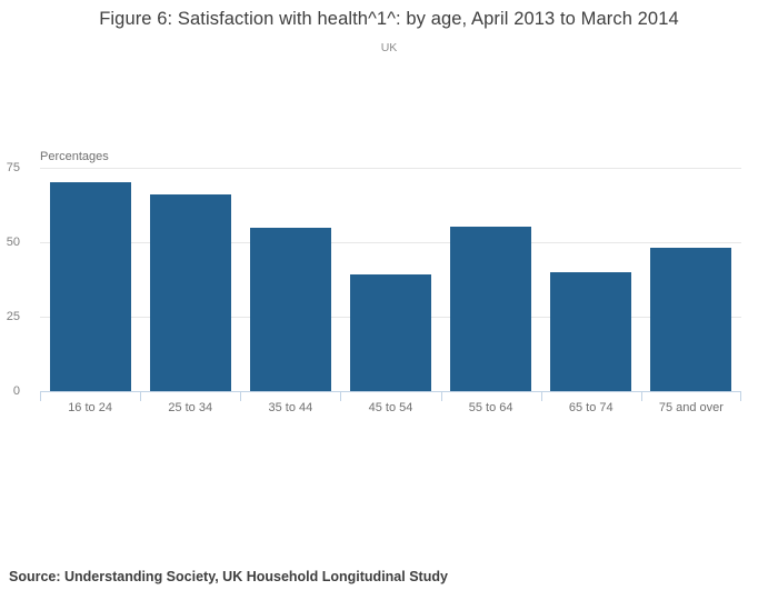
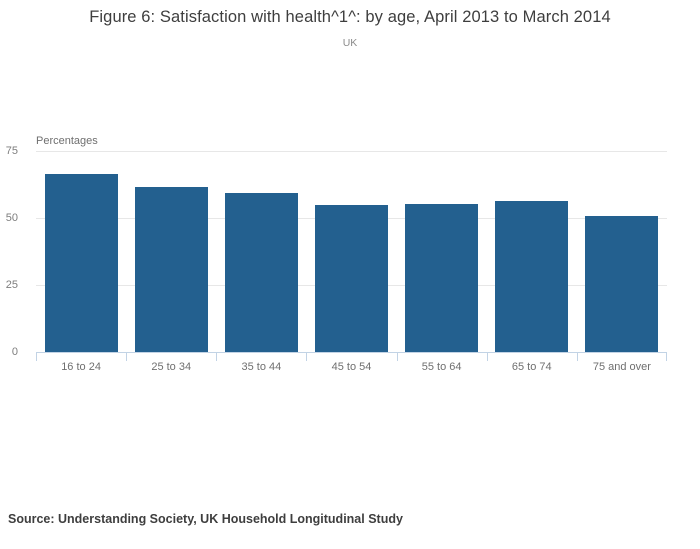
16 to 24: 70 -> 66
25 to 34: 66 -> 62
35 to 44: 55 -> 59
45 to 54: 39 -> 55
65 to 74: 40 -> 56
75 and over: 48 -> 51
